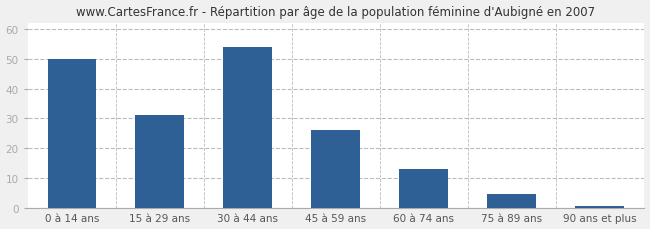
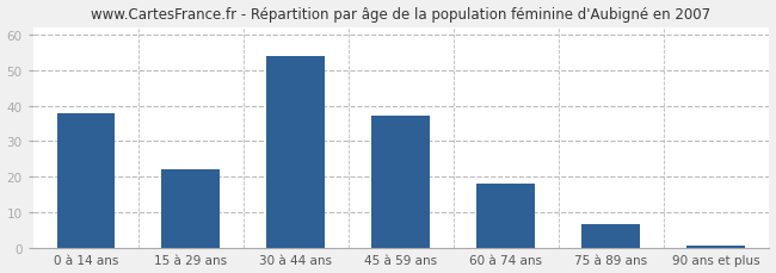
0 à 14 ans: 50.0 -> 38.0
15 à 29 ans: 31.0 -> 22.0
45 à 59 ans: 26.0 -> 37.0
60 à 74 ans: 13.0 -> 18.0
75 à 89 ans: 4.5 -> 6.5
